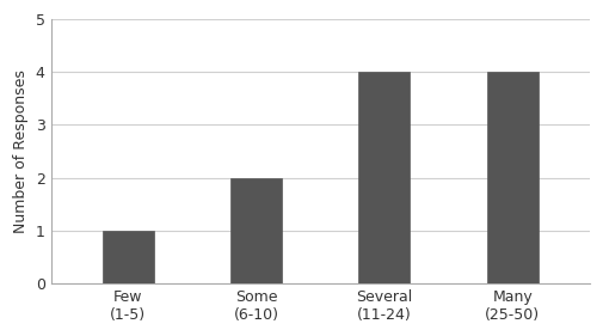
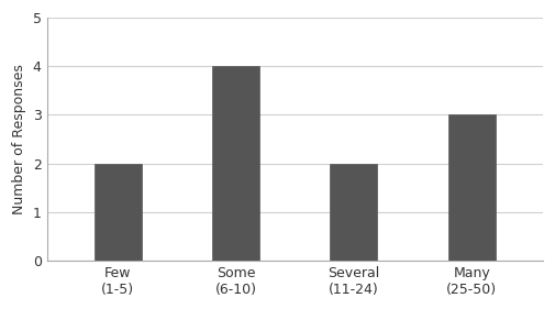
Few (1-5): 1 -> 2
Some (6-10): 2 -> 4
Several (11-24): 4 -> 2
Many (25-50): 4 -> 3
